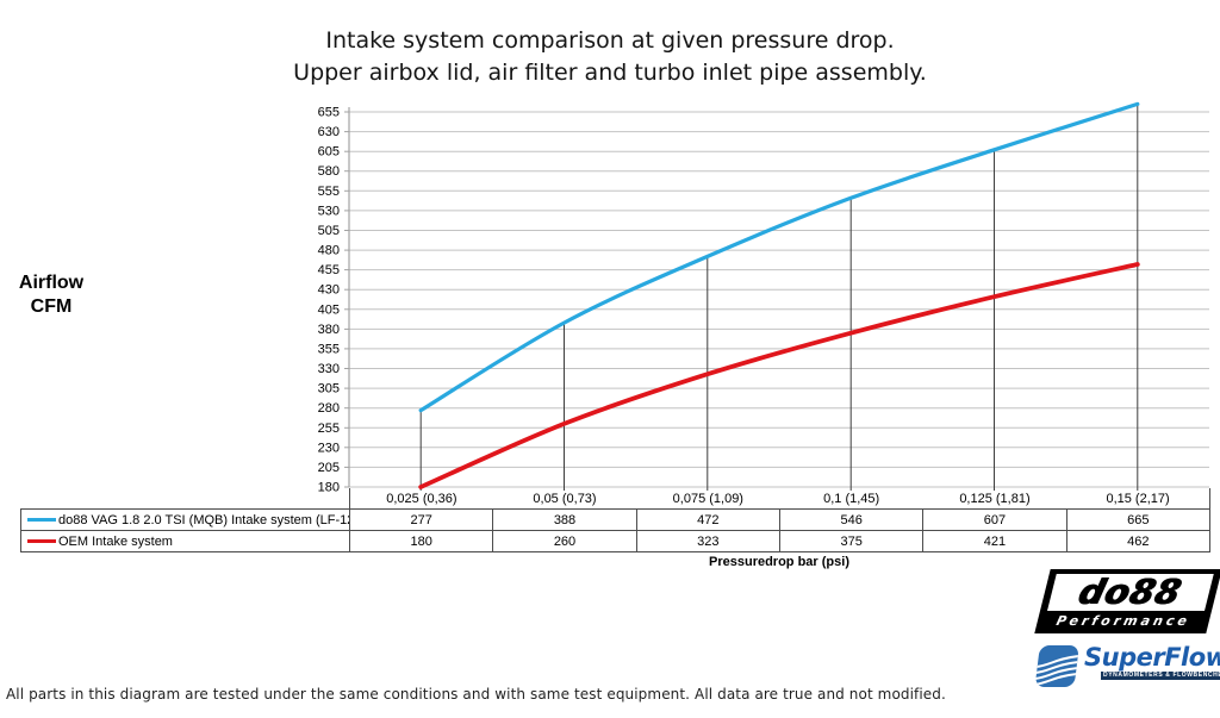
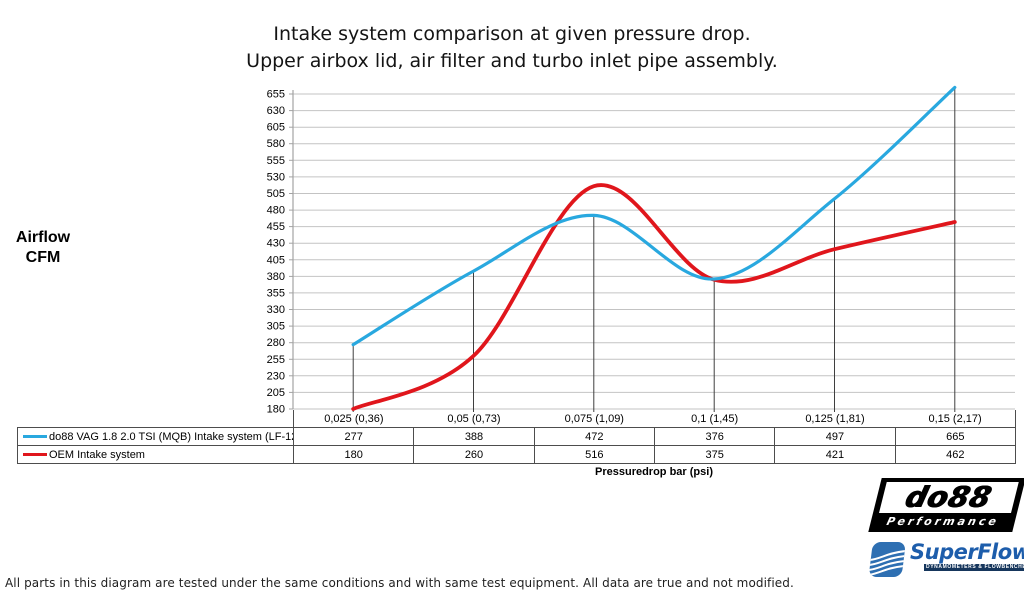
OEM Intake system/0,075 (1,09): 323 -> 516
do88 VAG 1.8 2.0 TSI (MQB) Intake system (LF-120)/0,1 (1,45): 546 -> 376
do88 VAG 1.8 2.0 TSI (MQB) Intake system (LF-120)/0,125 (1,81): 607 -> 497
